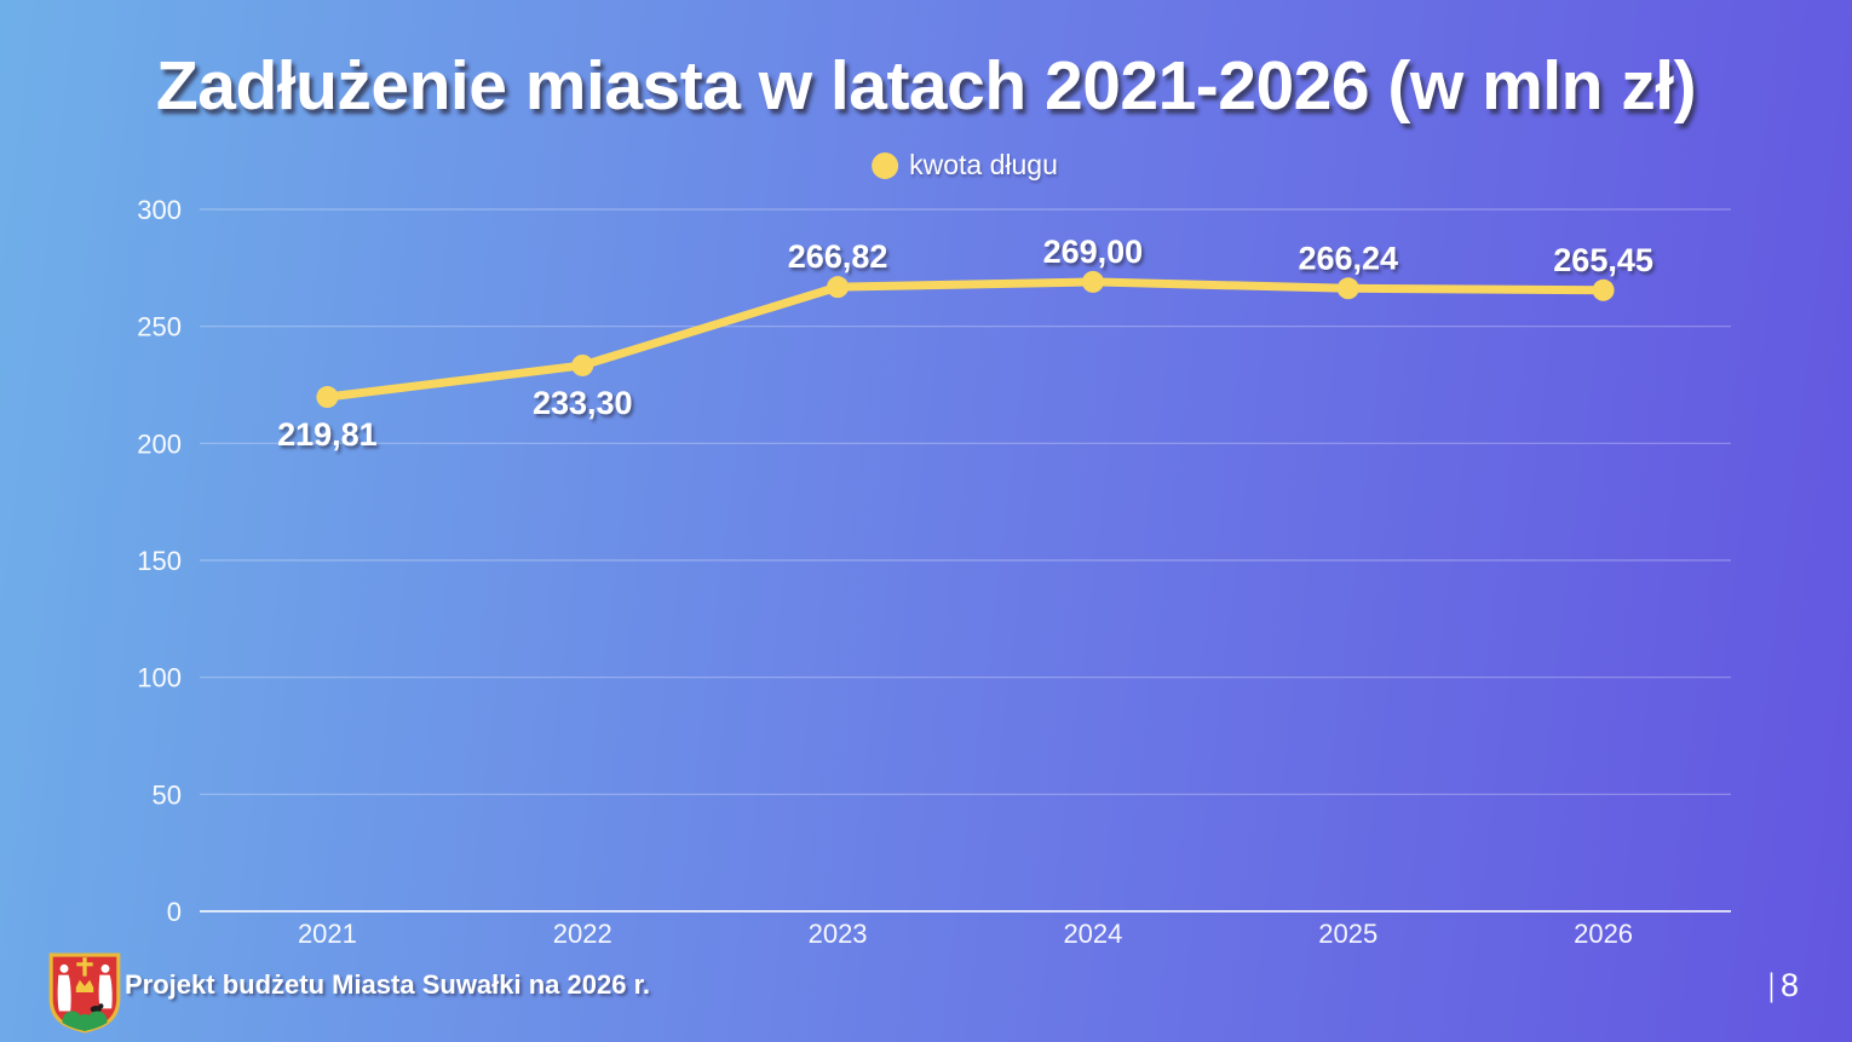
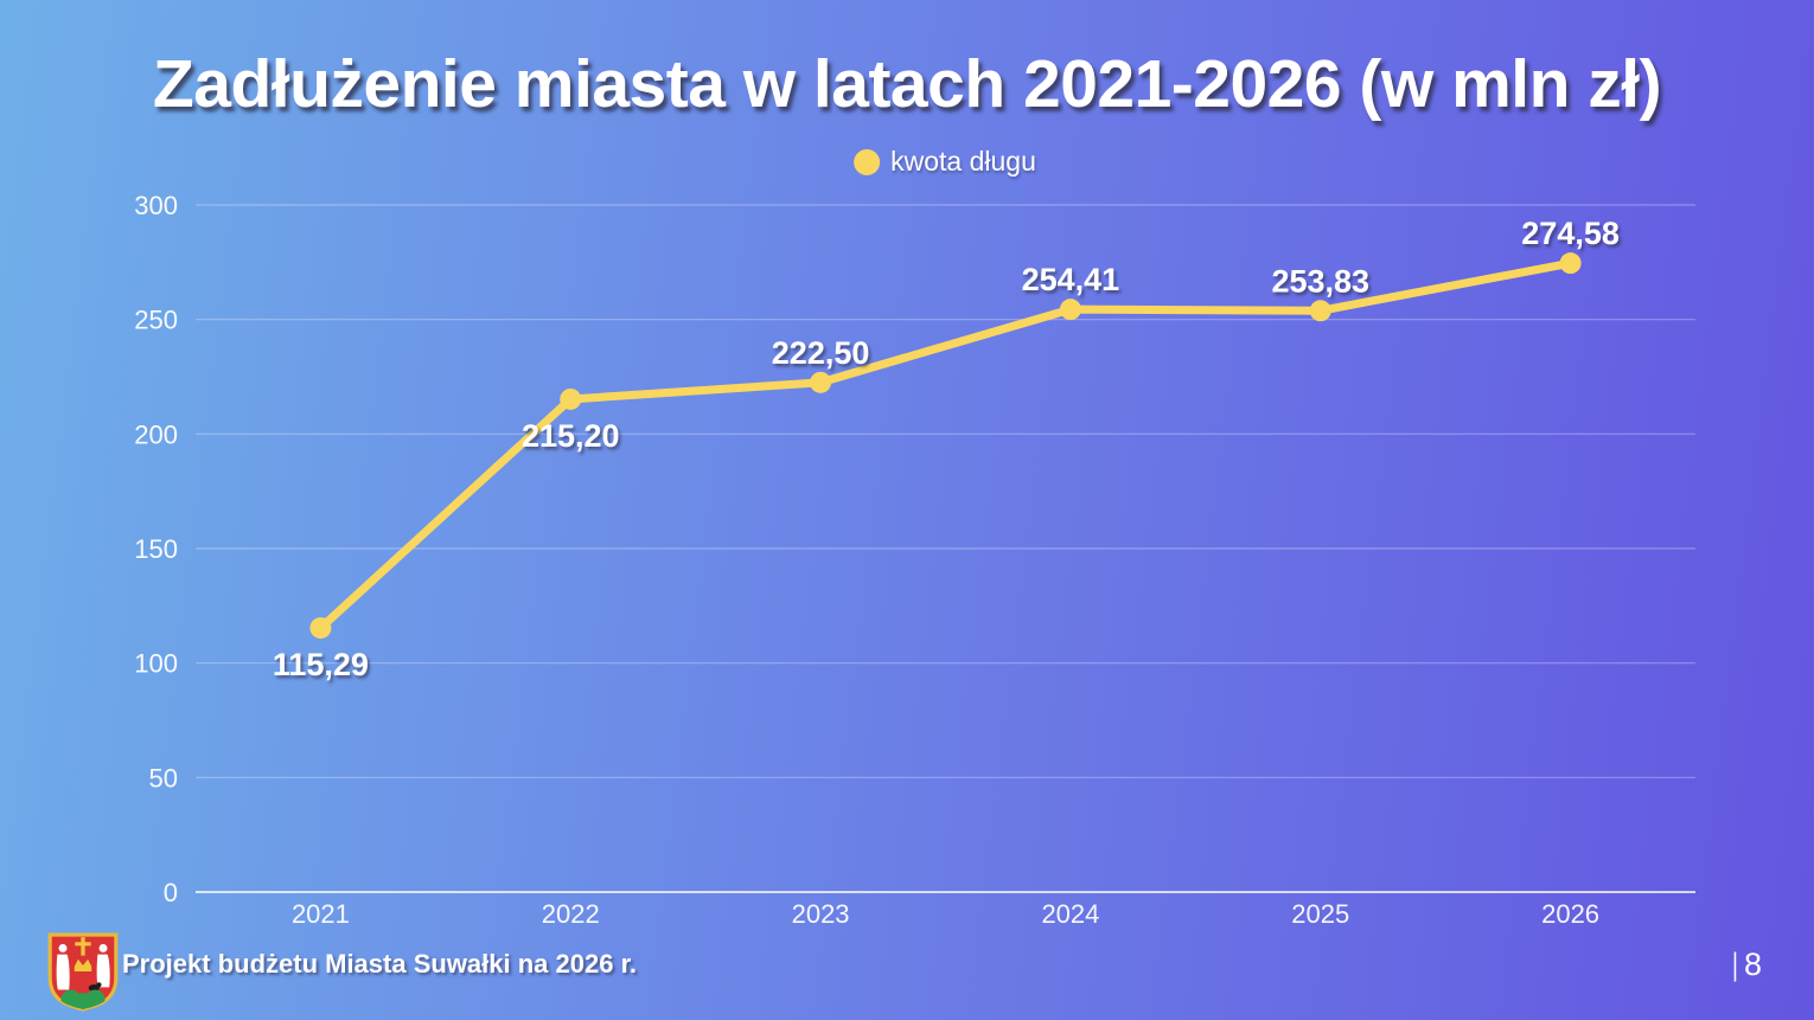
2021: 219,81 -> 115,29
2022: 233,30 -> 215,20
2023: 266,82 -> 222,50
2024: 269,00 -> 254,41
2025: 266,24 -> 253,83
2026: 265,45 -> 274,58
